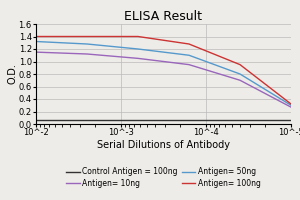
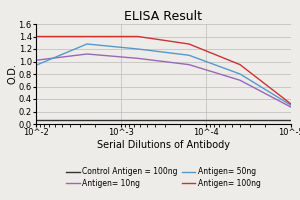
Antigen= 10ng/10^-2: 1.15 -> 1.02
Antigen= 50ng/10^-2: 1.32 -> 0.94
